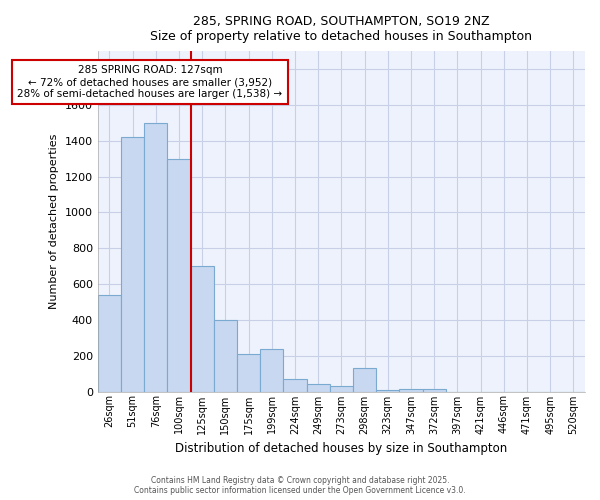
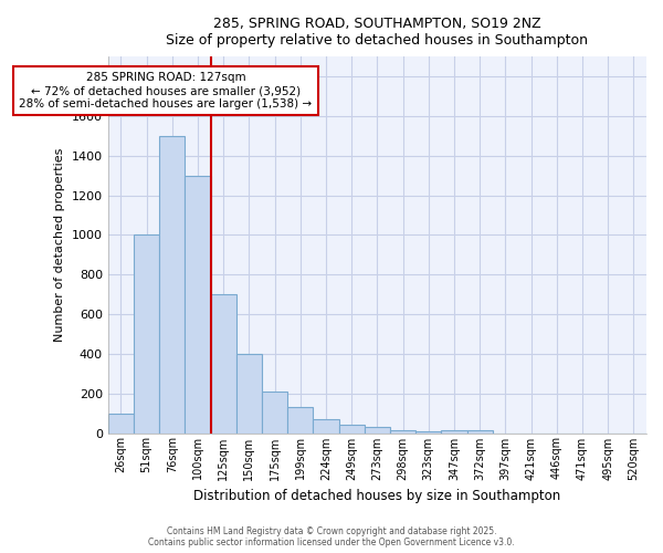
26sqm: 540 -> 100
51sqm: 1420 -> 1000
199sqm: 240 -> 130
298sqm: 130 -> 20
